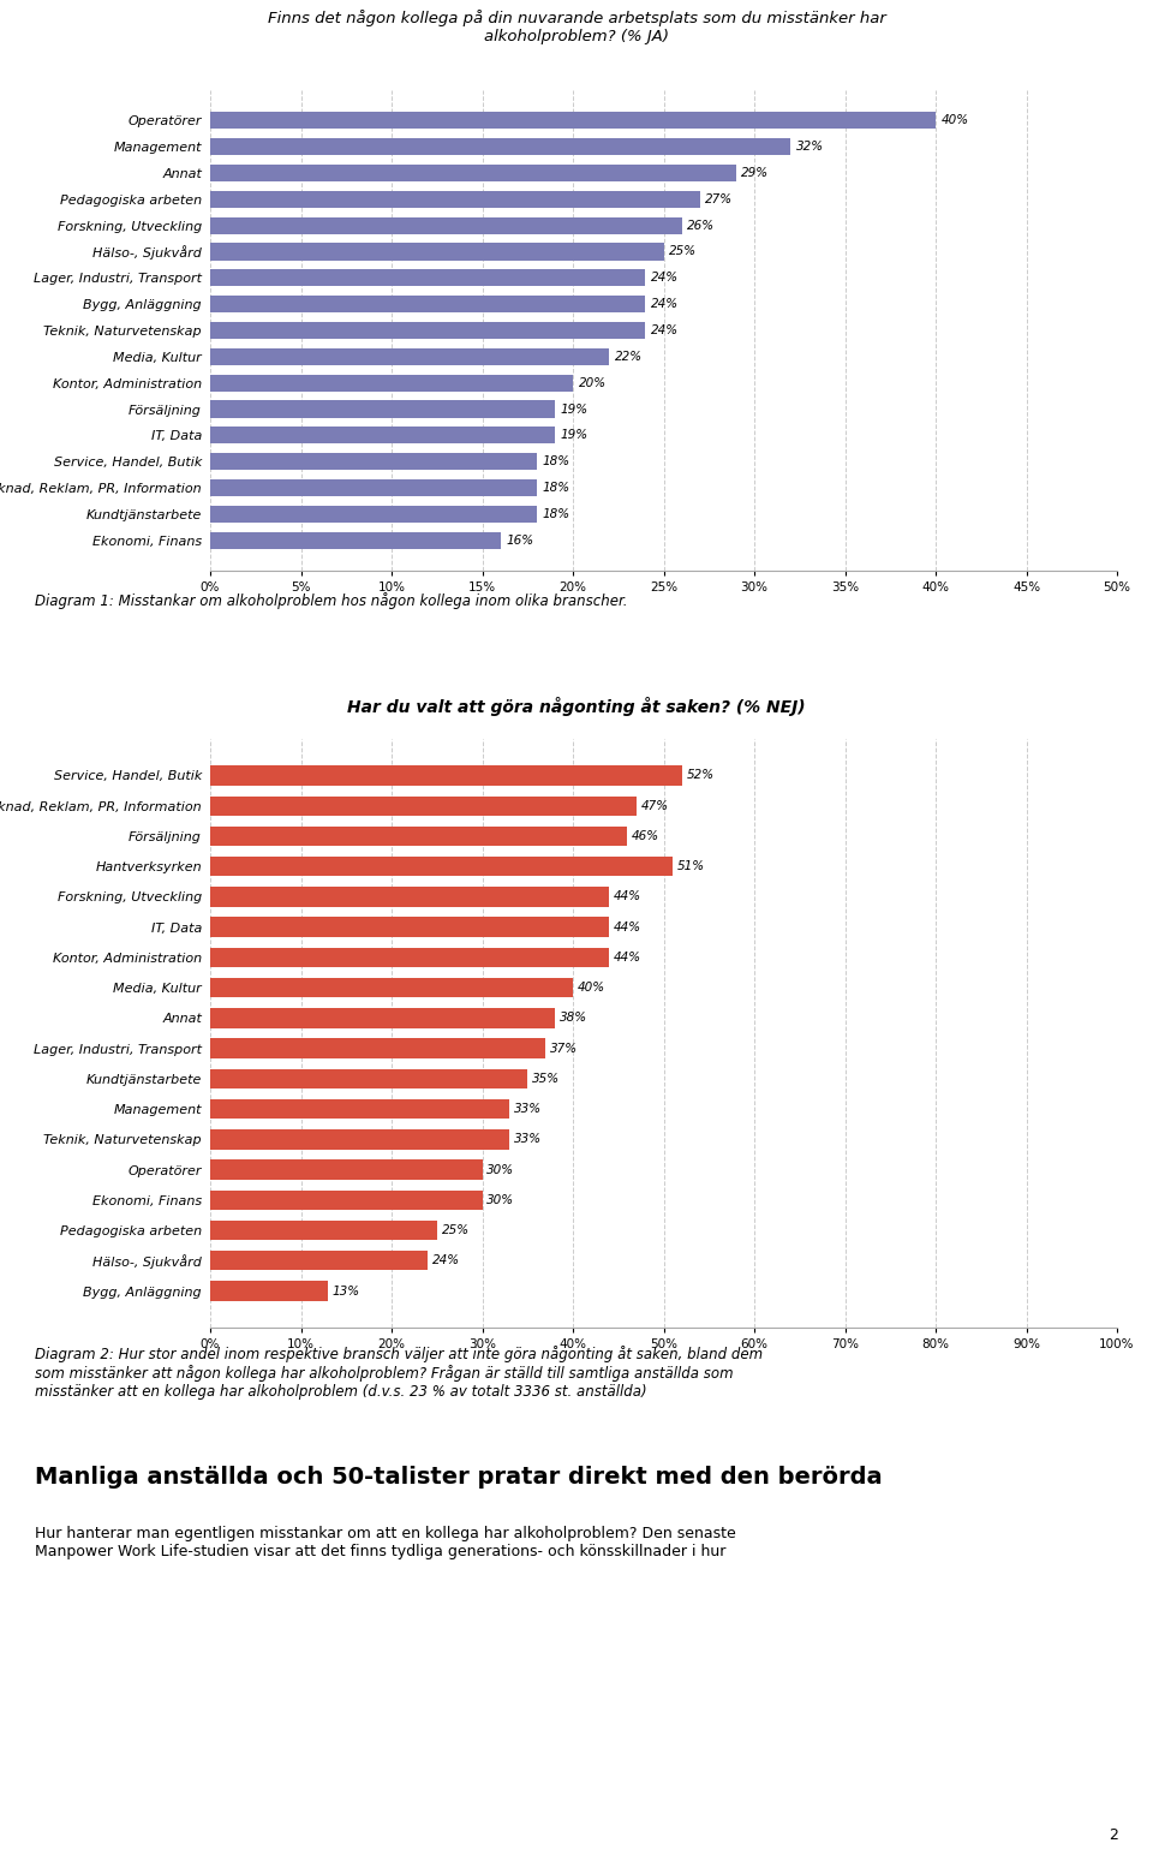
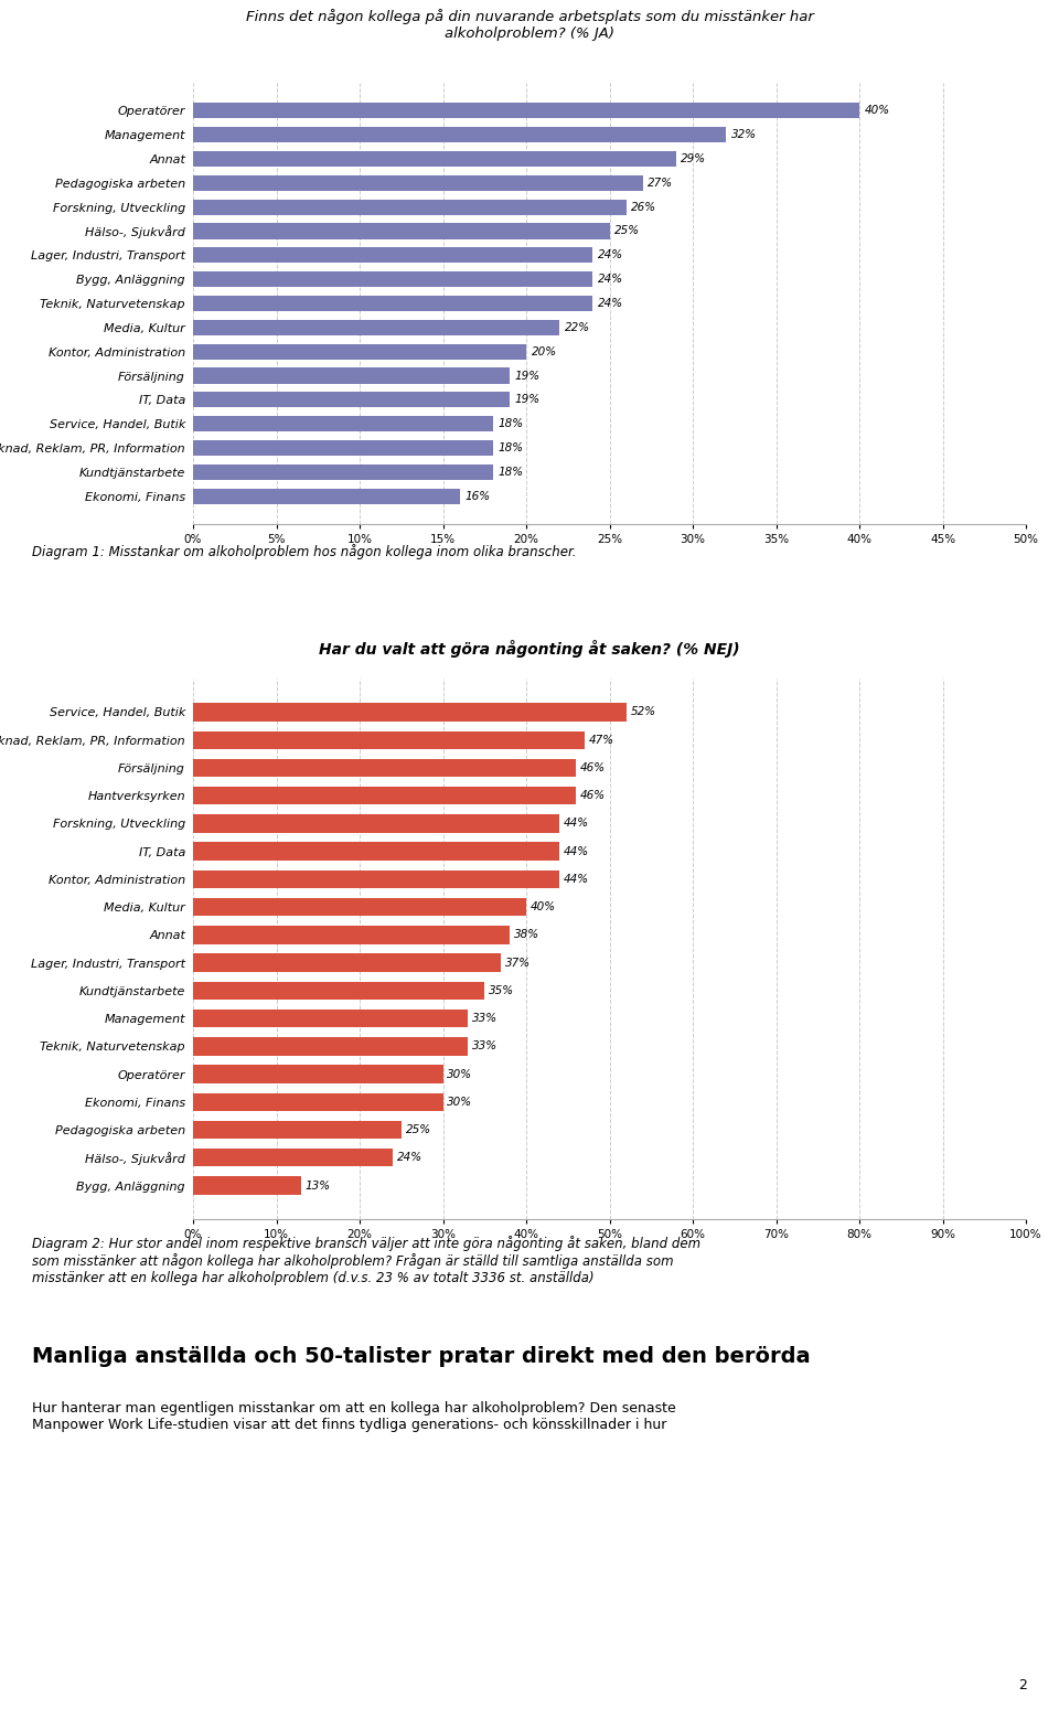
Hantverksyrken: 51% -> 46%
